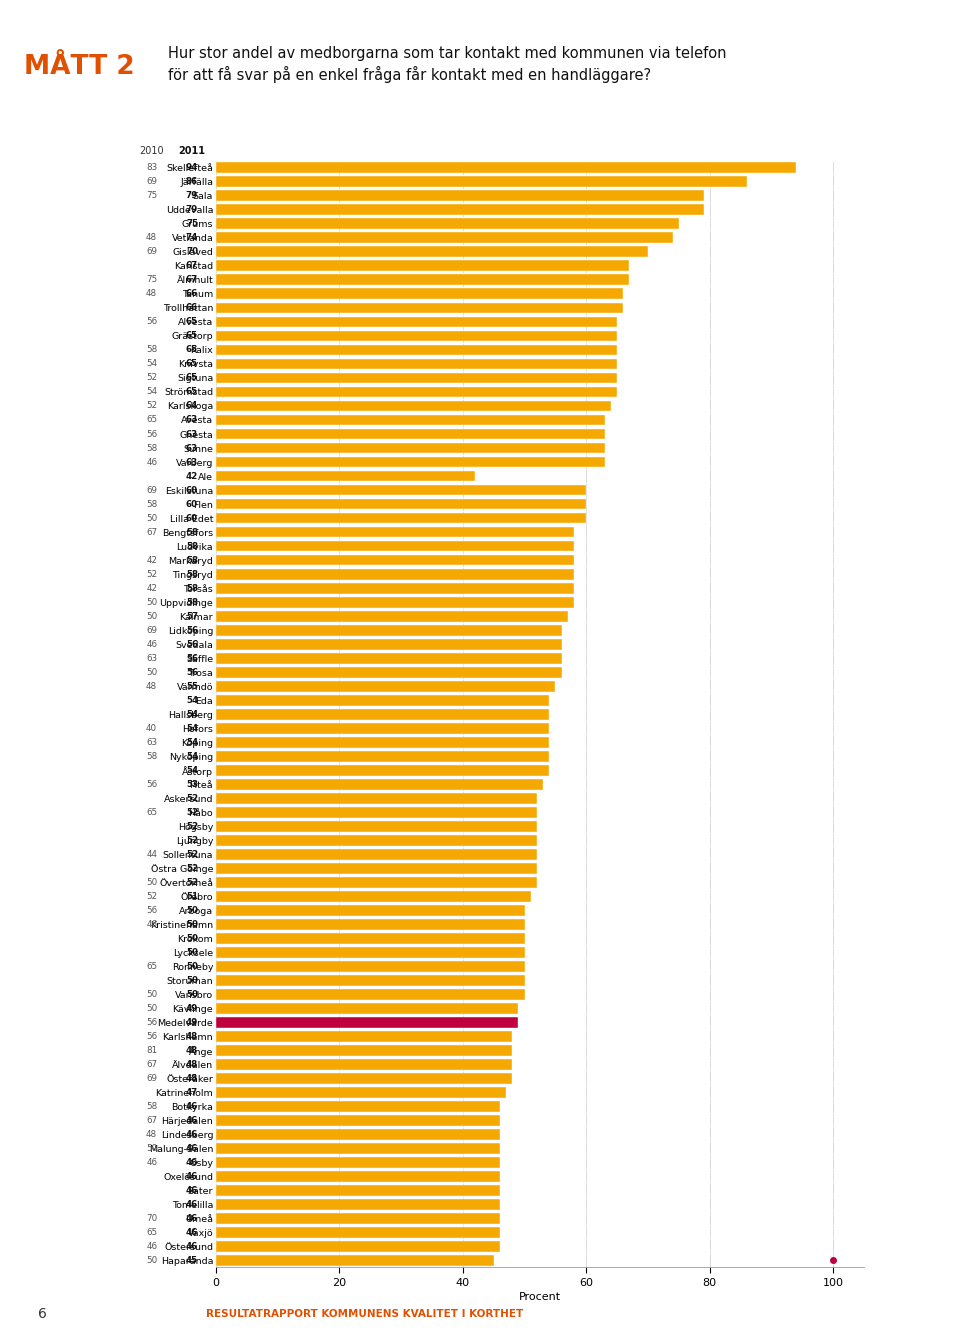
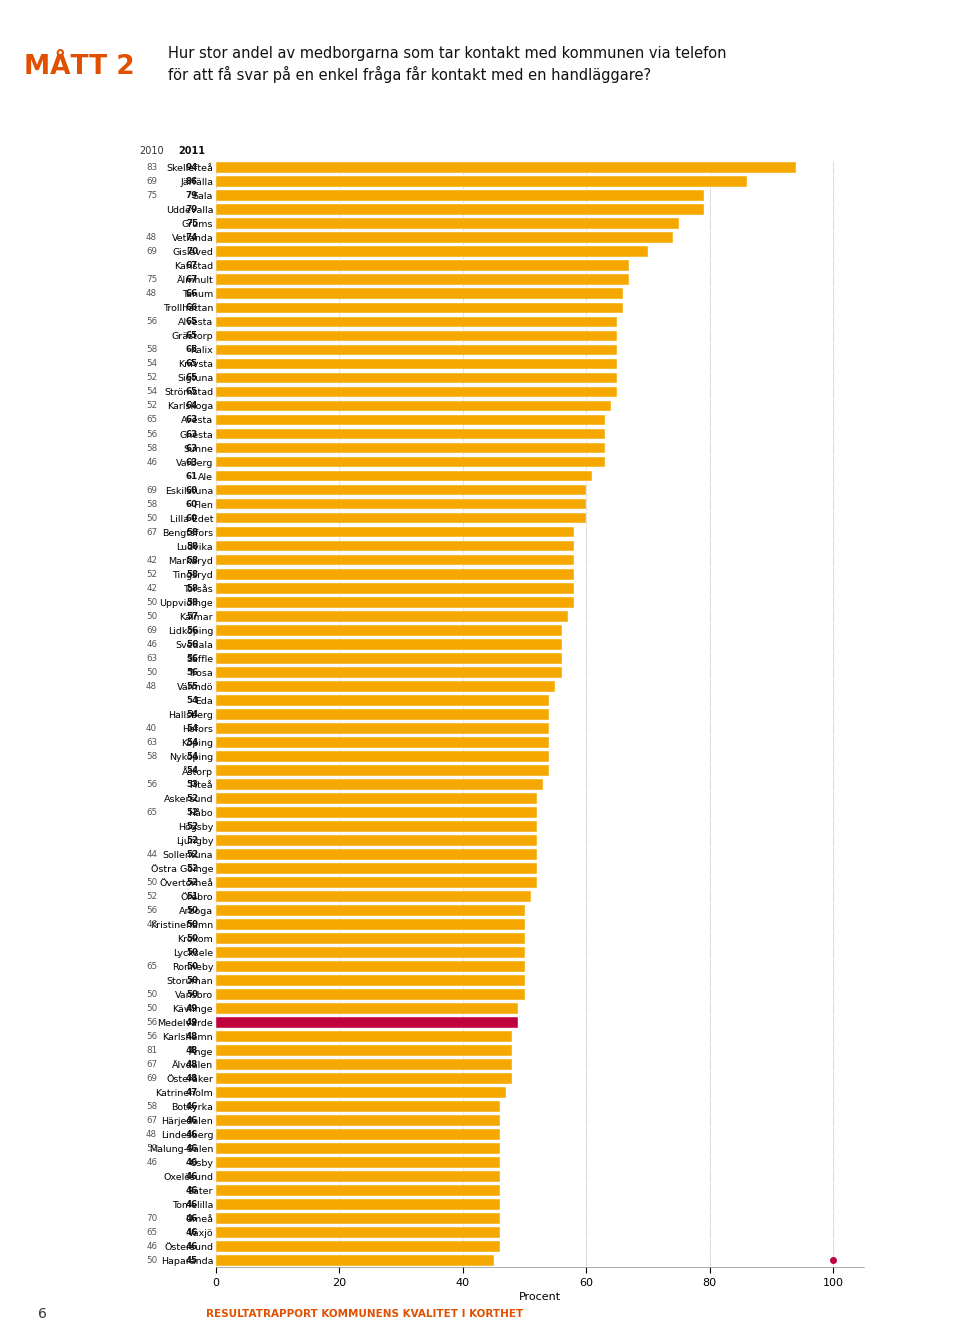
Ale: 42 -> 61
